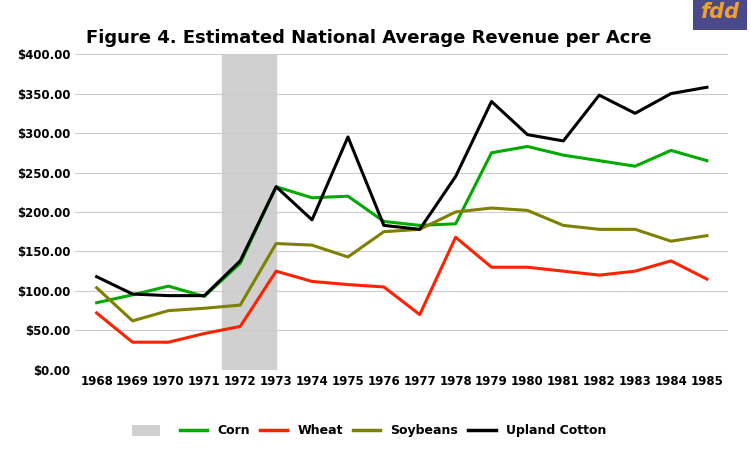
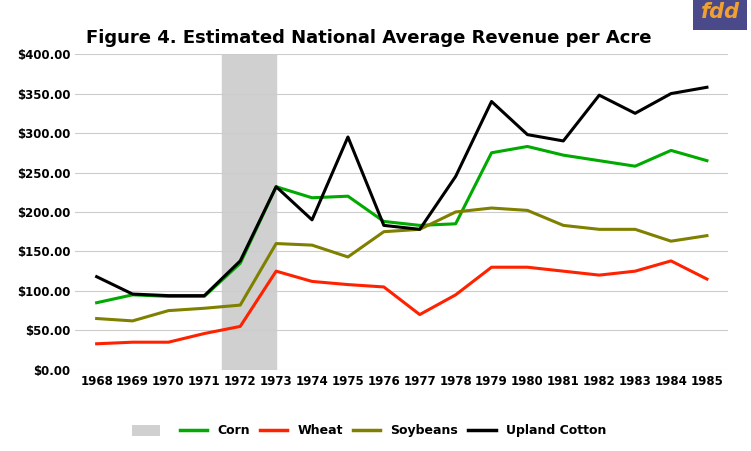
Wheat/1968: $72 -> $33
Soybeans/1968: $104 -> $65
Corn/1970: $106 -> $93
Wheat/1978: $168 -> $95
